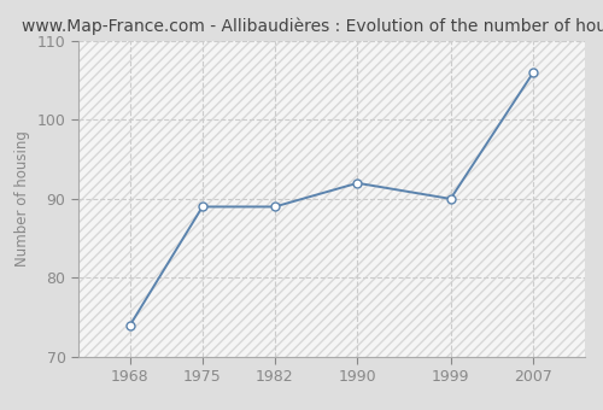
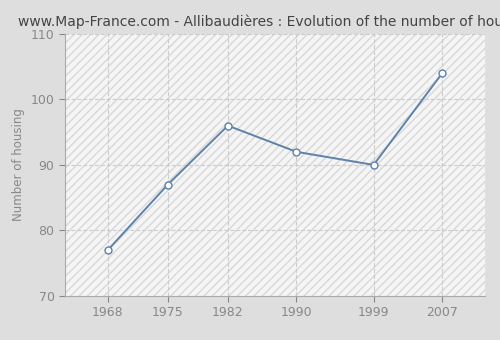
1968: 74 -> 77
1975: 89 -> 87
1982: 89 -> 96
2007: 106 -> 104
